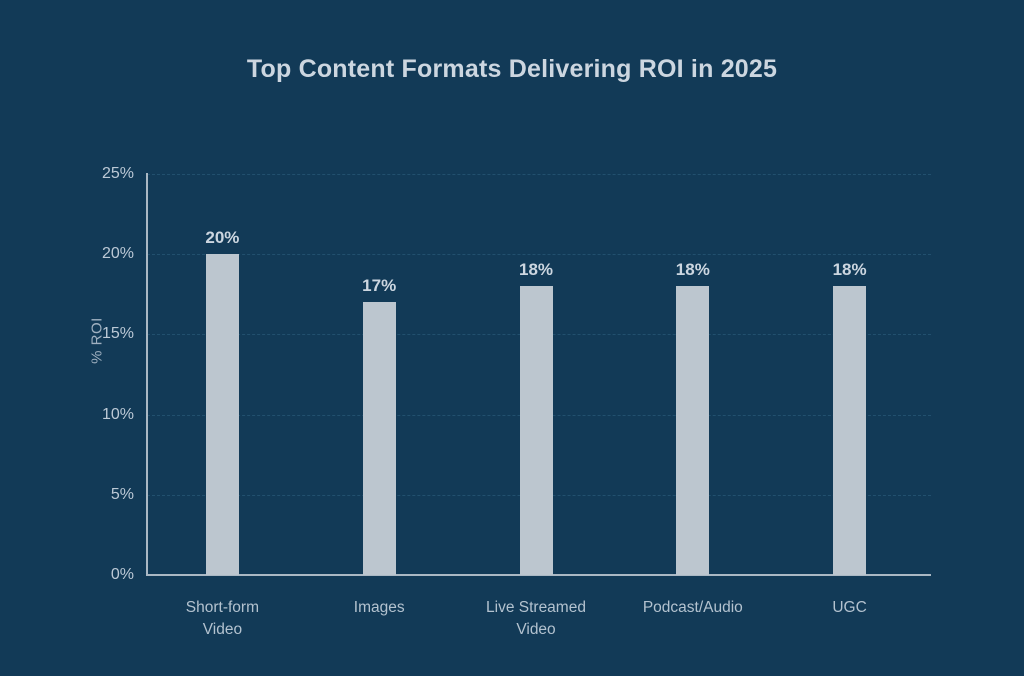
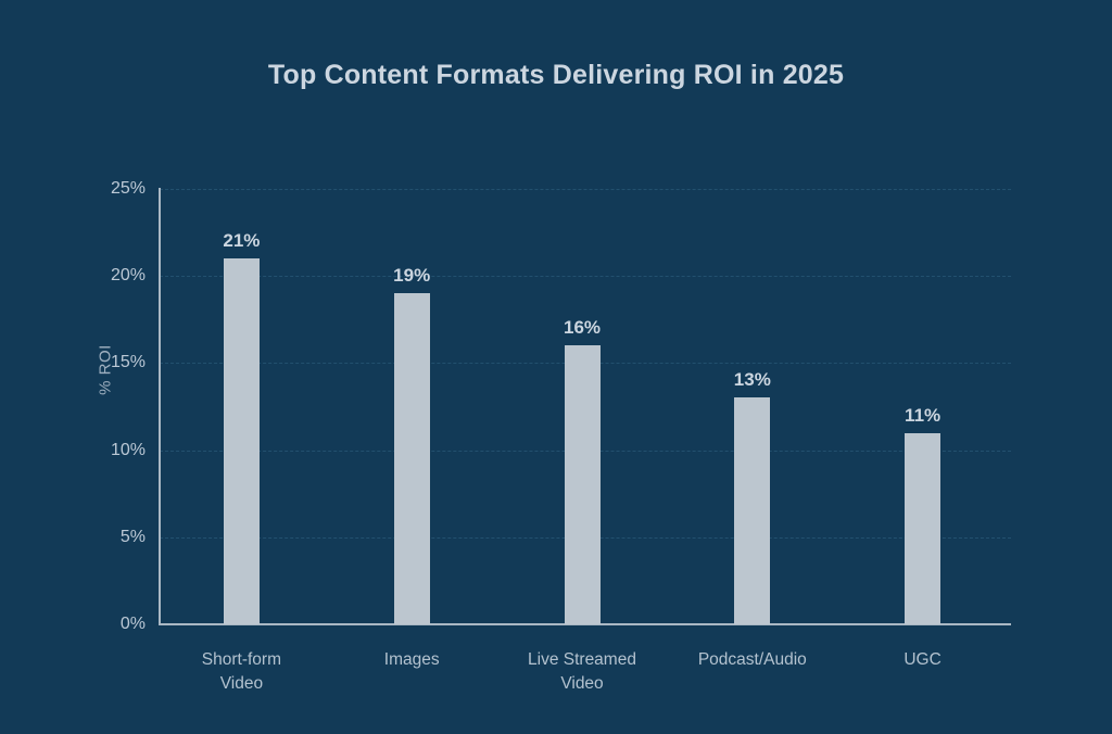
Short-form Video: 20% -> 21%
Images: 17% -> 19%
Live Streamed Video: 18% -> 16%
Podcast/Audio: 18% -> 13%
UGC: 18% -> 11%
